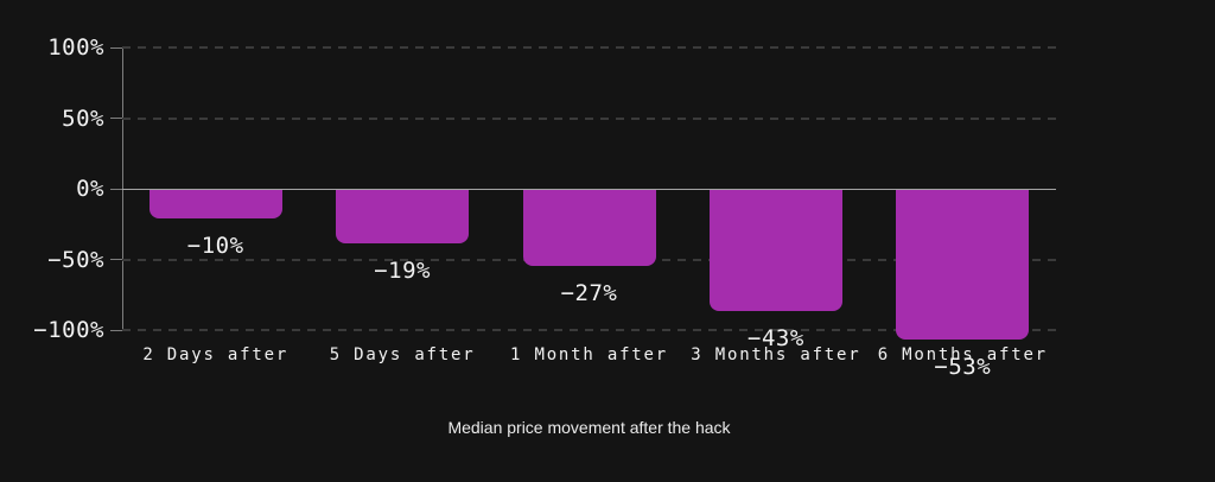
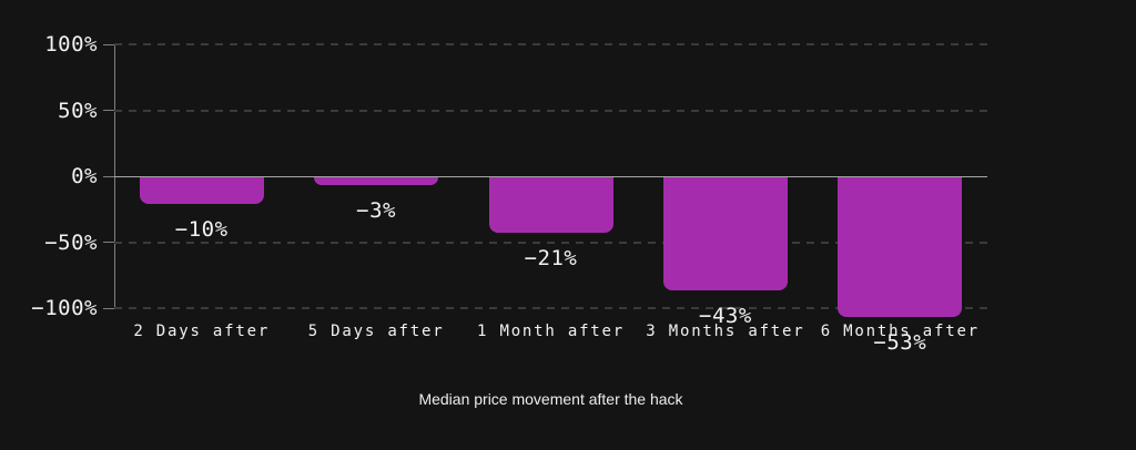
5 Days after: −19% -> −3%
1 Month after: −27% -> −21%
